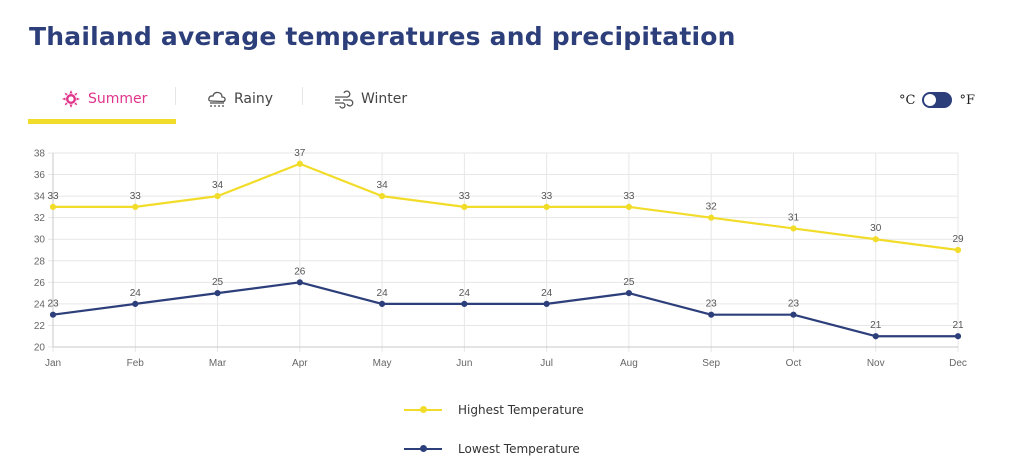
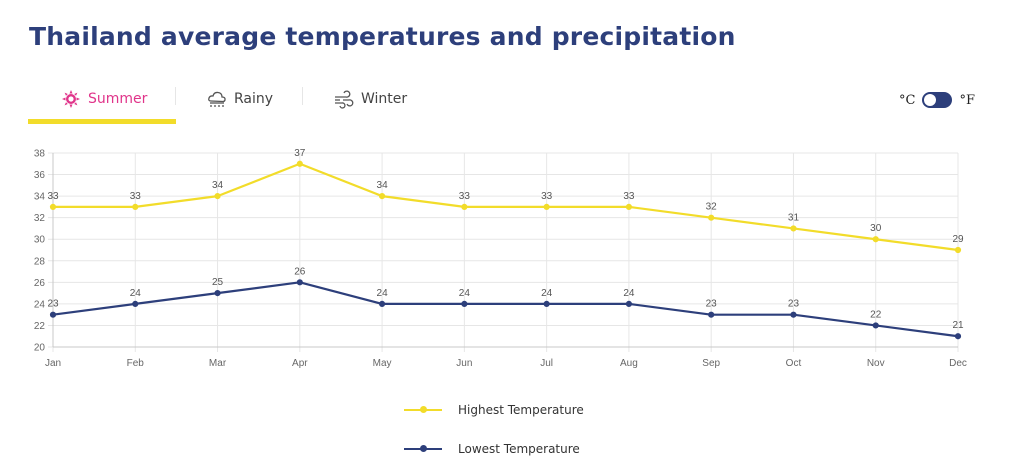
Lowest Temperature/Aug: 25 -> 24
Lowest Temperature/Nov: 21 -> 22
